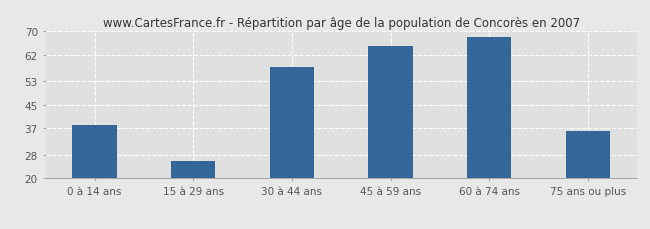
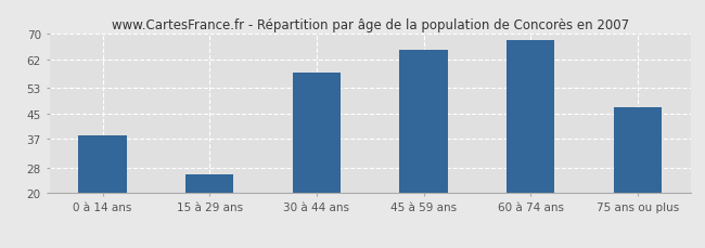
75 ans ou plus: 36 -> 47
